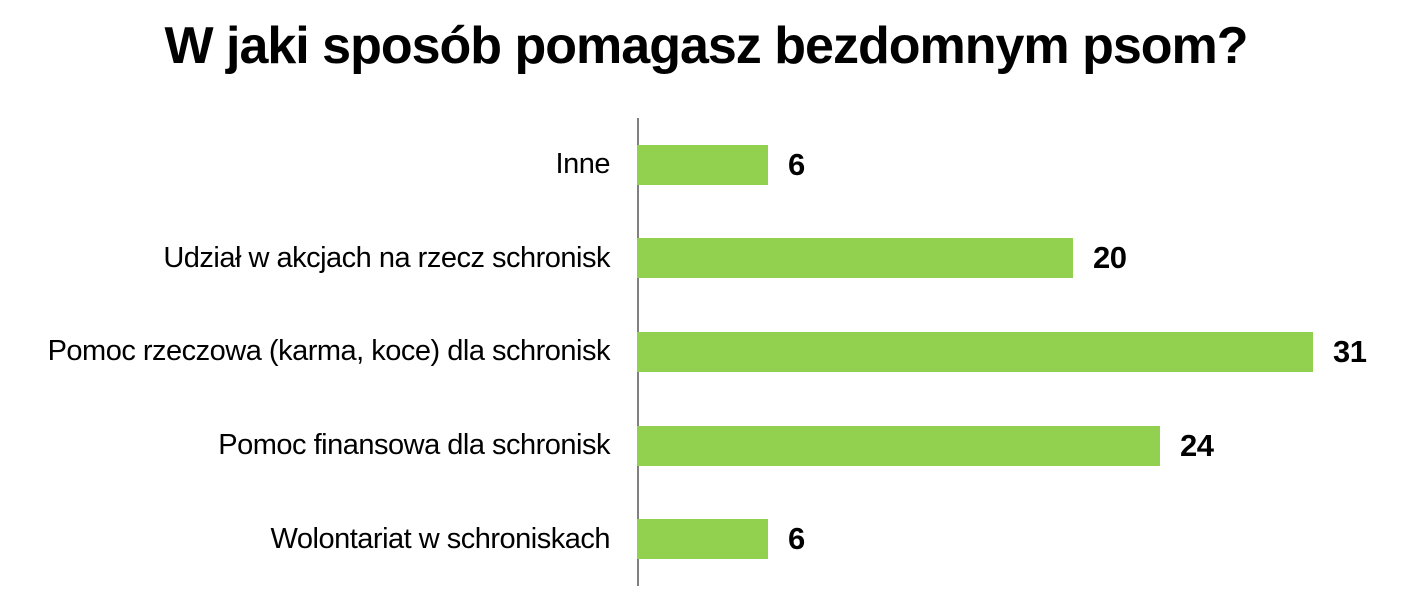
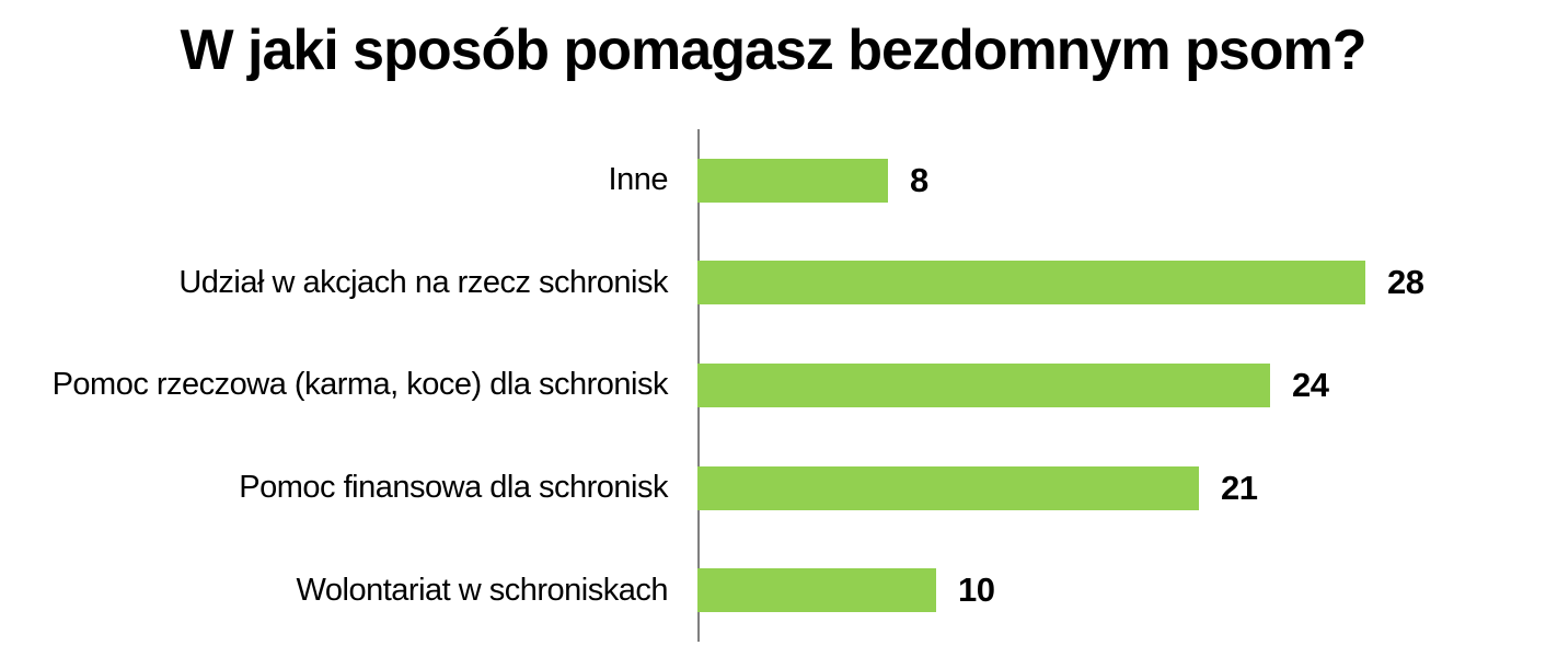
Inne: 6 -> 8
Udział w akcjach na rzecz schronisk: 20 -> 28
Pomoc rzeczowa (karma, koce) dla schronisk: 31 -> 24
Pomoc finansowa dla schronisk: 24 -> 21
Wolontariat w schroniskach: 6 -> 10
